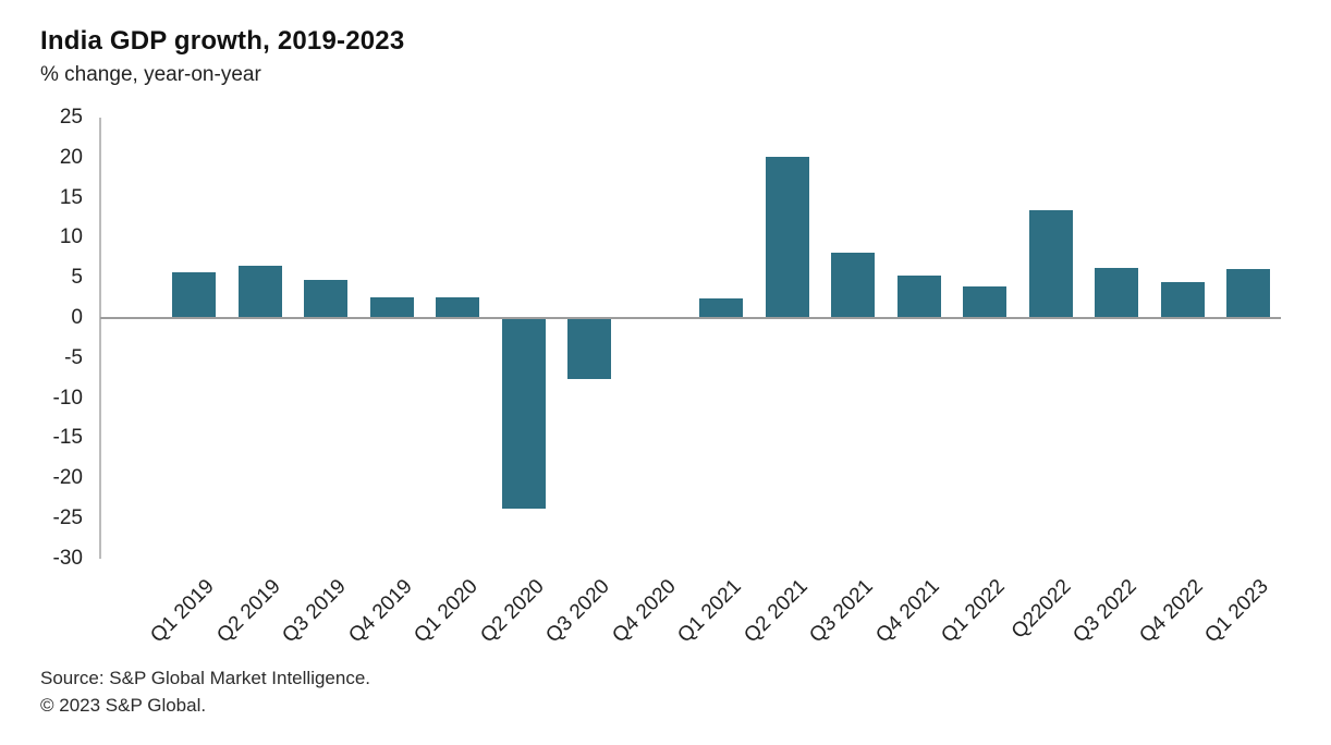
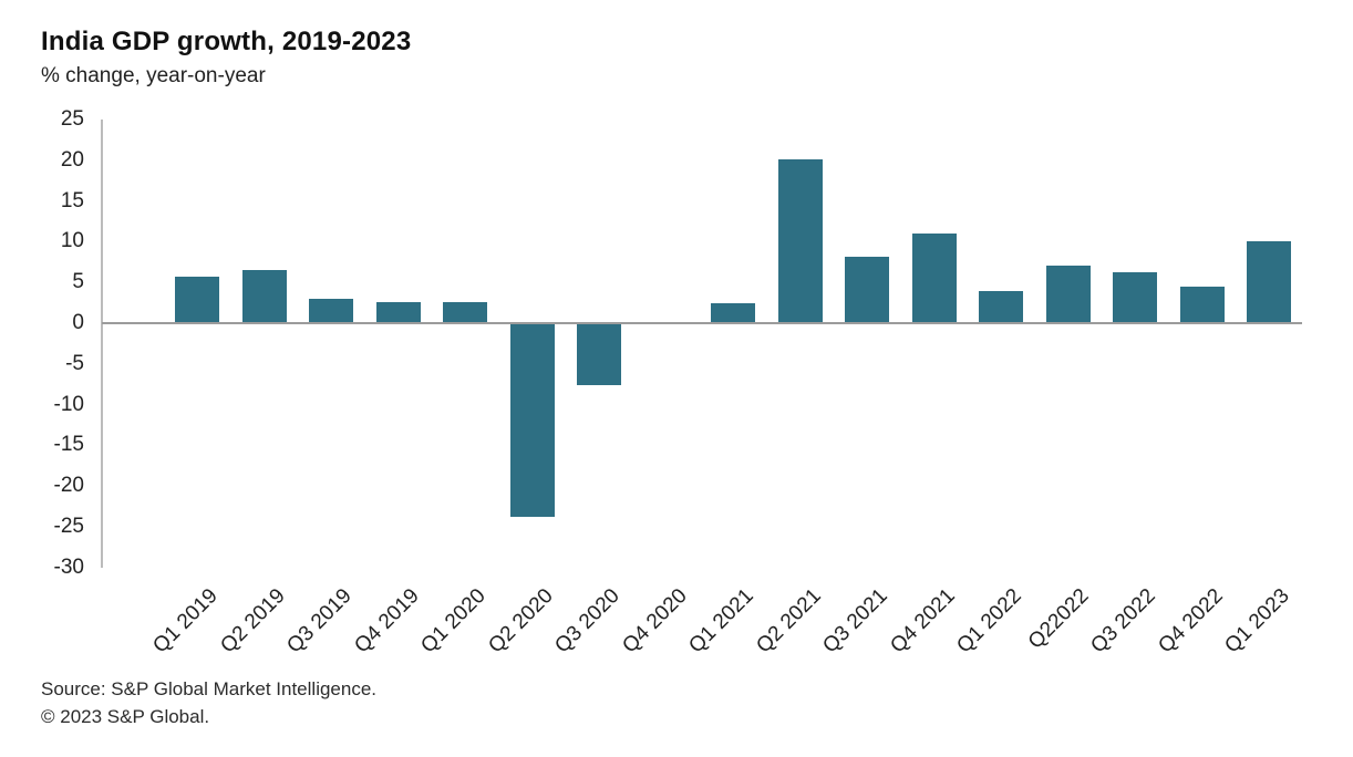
Q3 2019: 5 -> 3
Q4 2021: 5 -> 11
Q22022: 13 -> 7
Q1 2023: 6 -> 10
